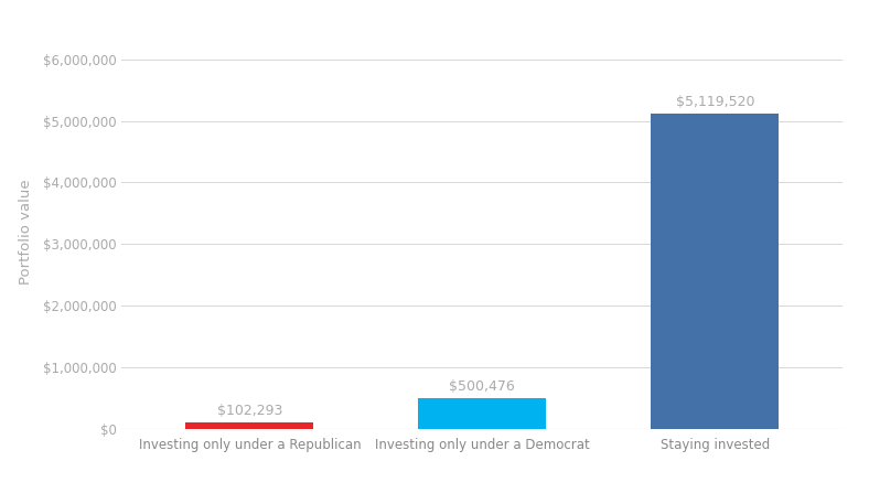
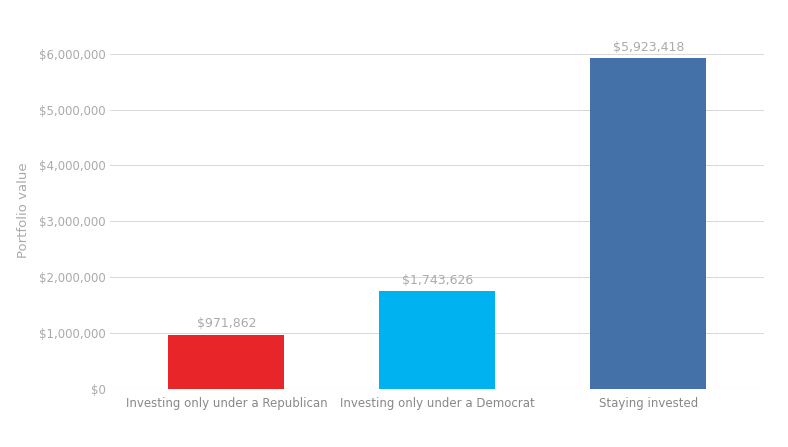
Investing only under a Republican: $102,293 -> $971,862
Investing only under a Democrat: $500,476 -> $1,743,626
Staying invested: $5,119,520 -> $5,923,418
